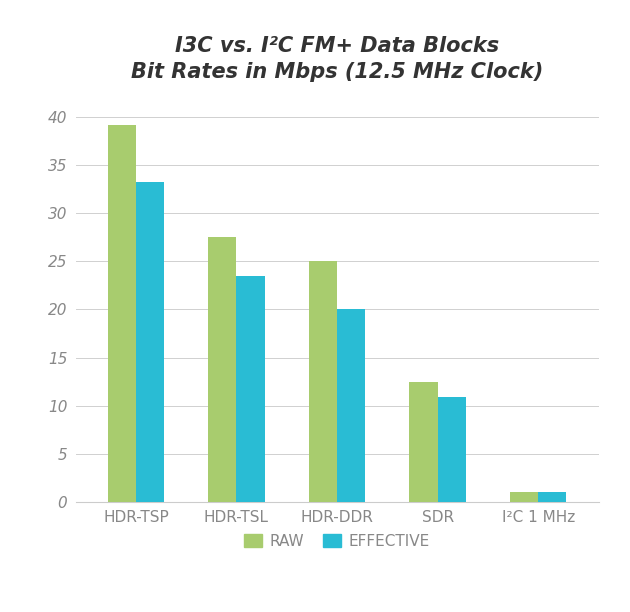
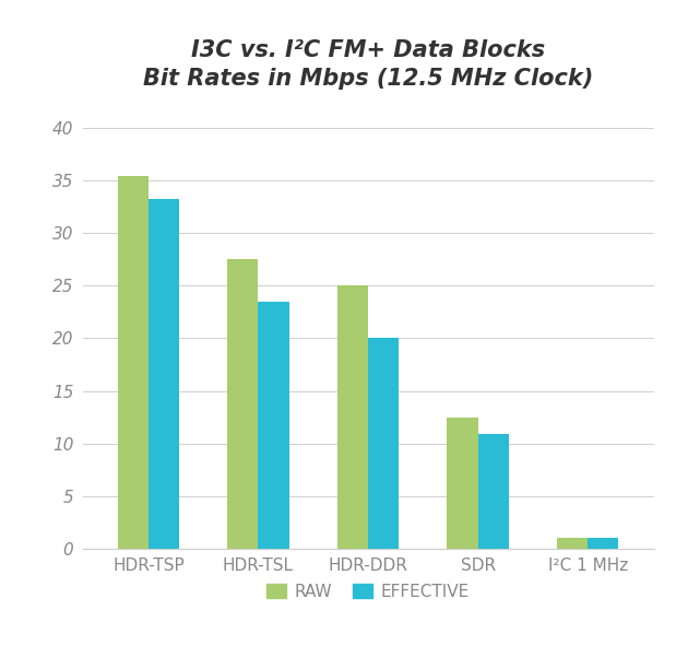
RAW/HDR-TSP: 39.2 -> 35.4
